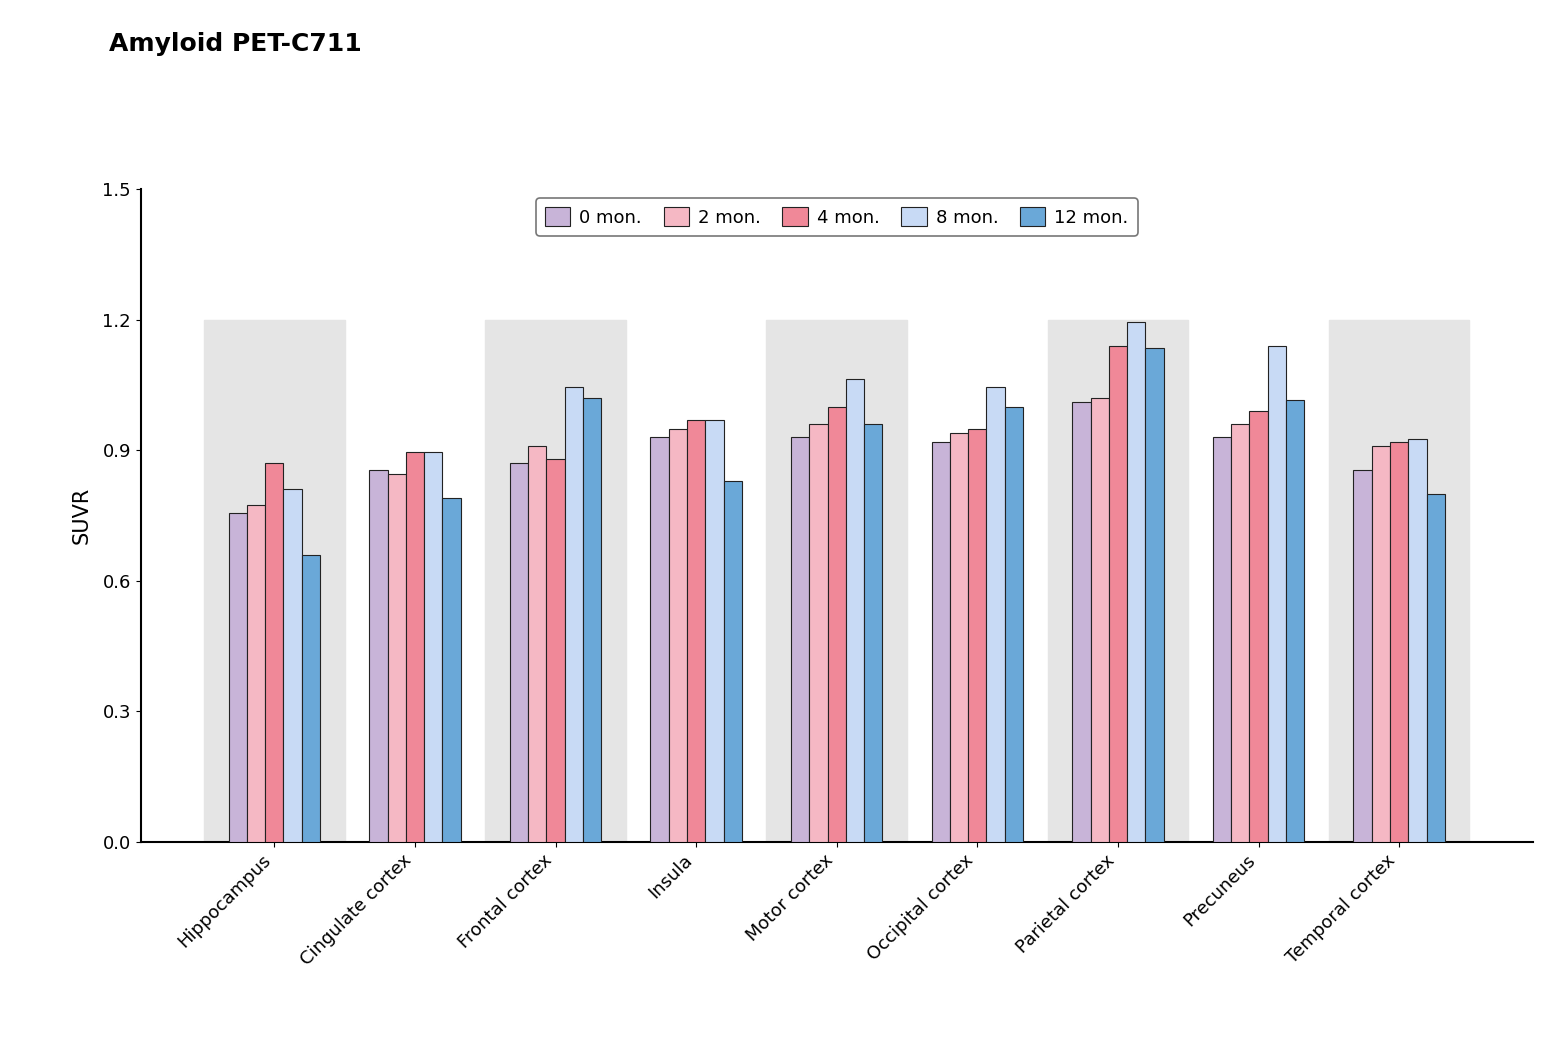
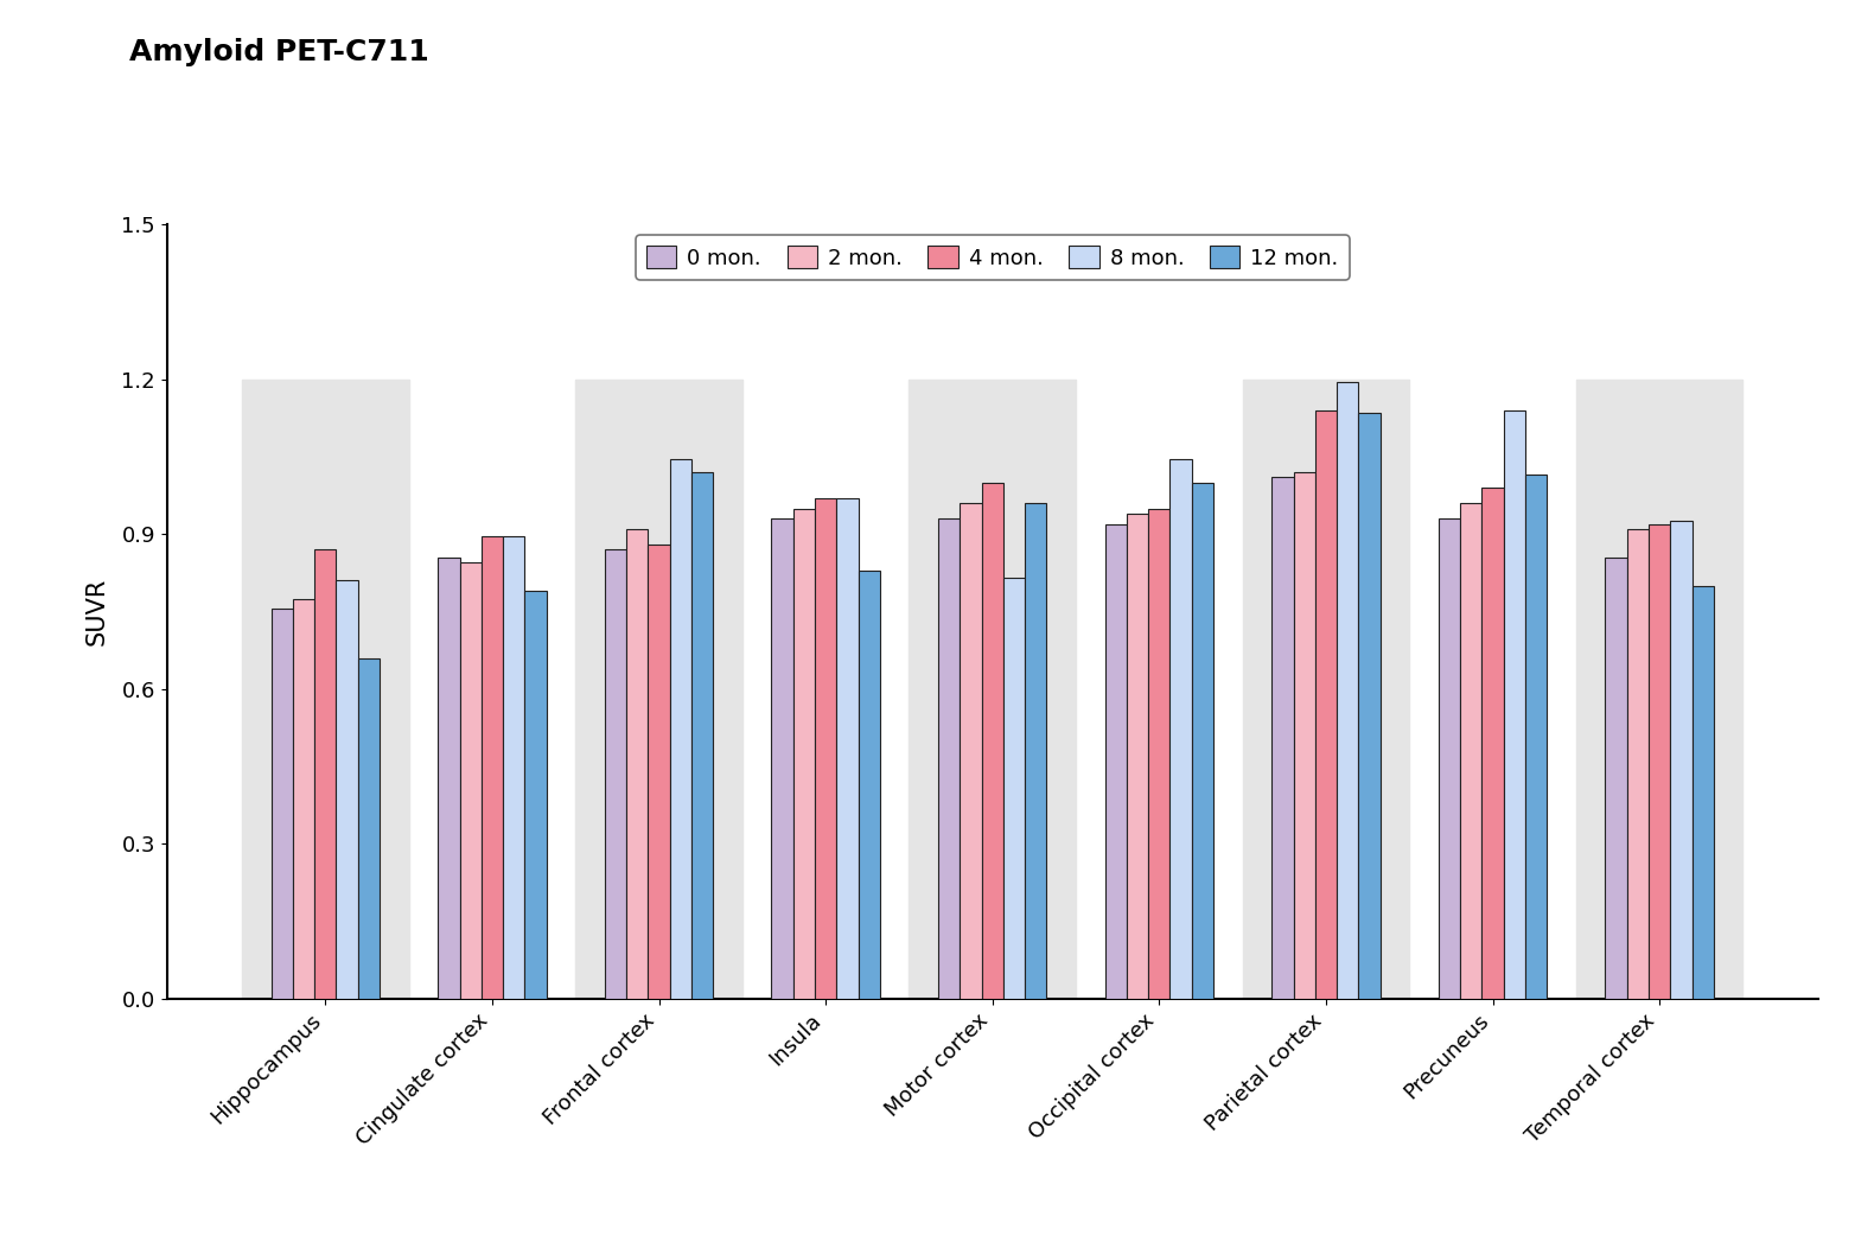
8 mon./Motor cortex: 1.065 -> 0.815
